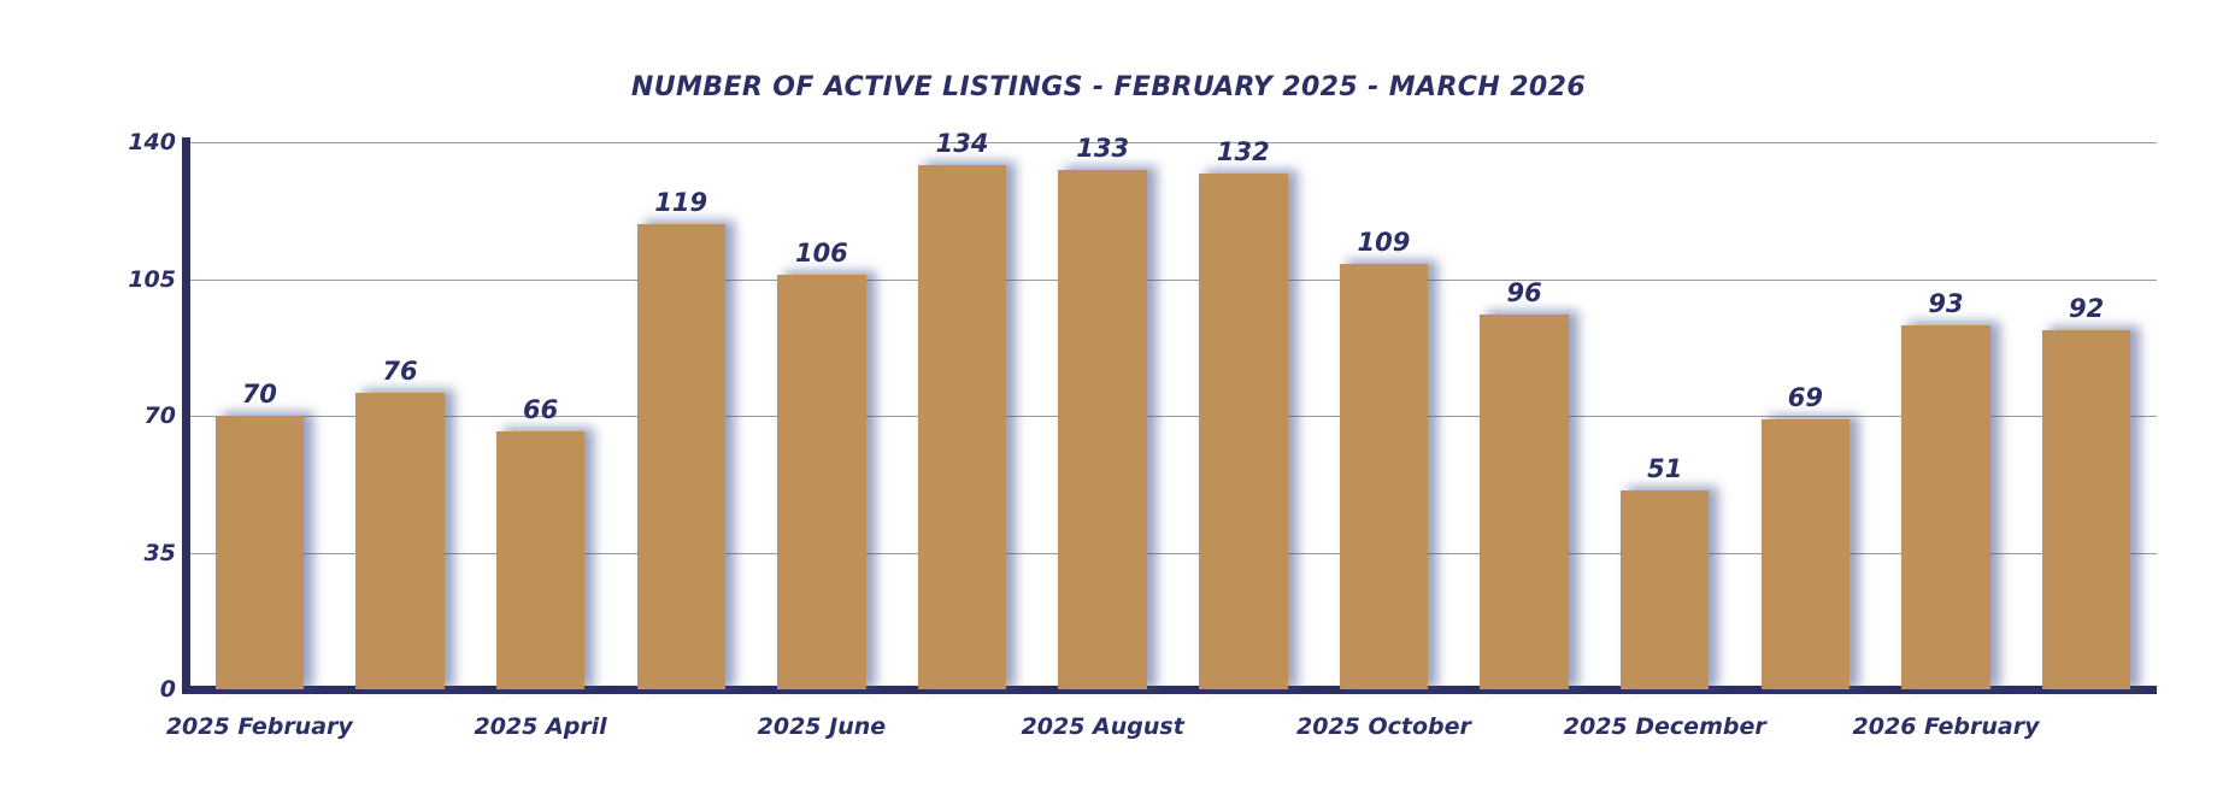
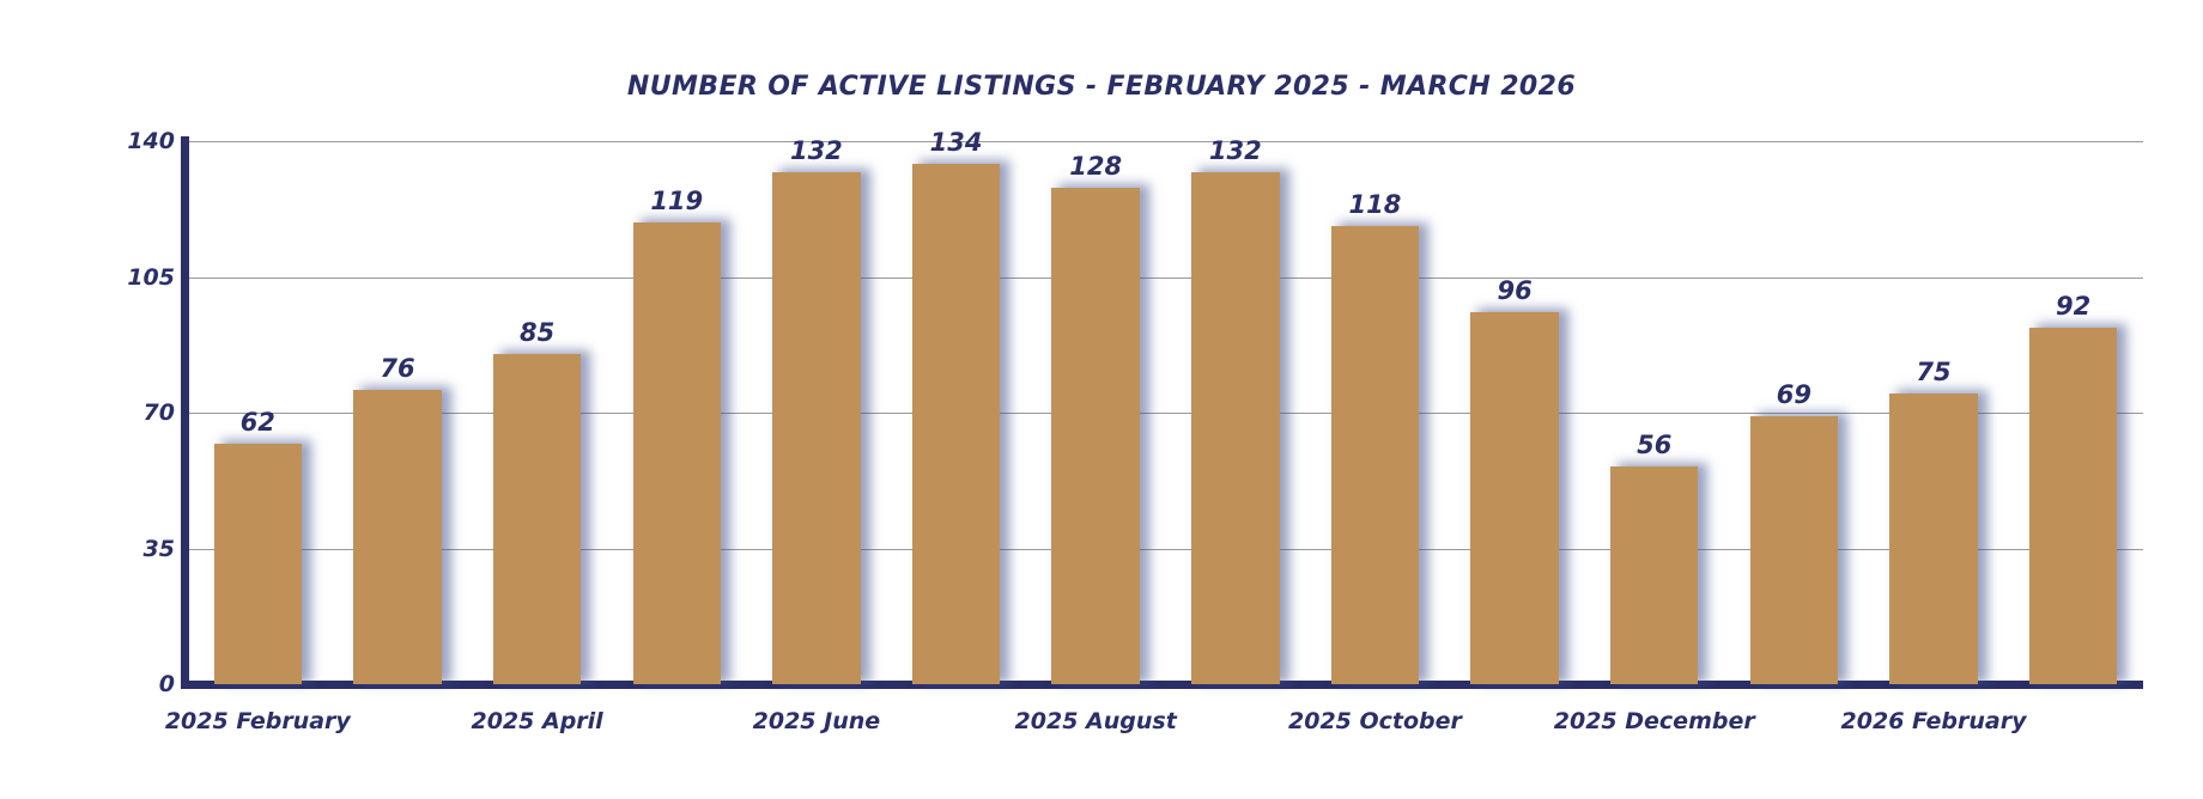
2025 February: 70 -> 62
2025 April: 66 -> 85
2025 June: 106 -> 132
2025 August: 133 -> 128
2025 October: 109 -> 118
2025 December: 51 -> 56
2026 February: 93 -> 75
